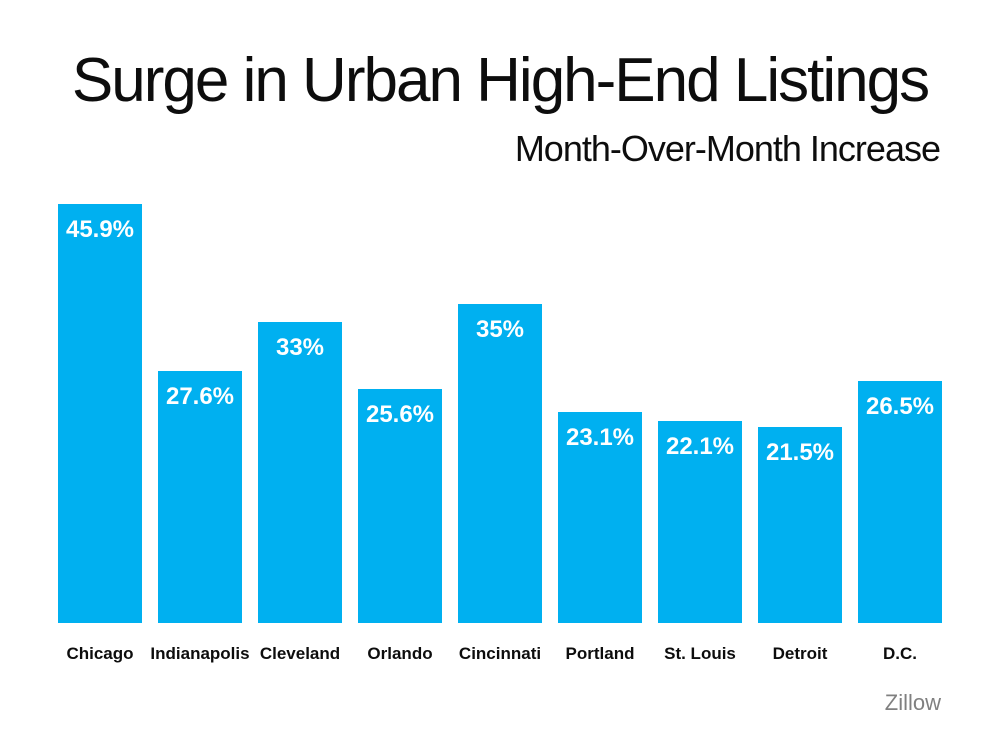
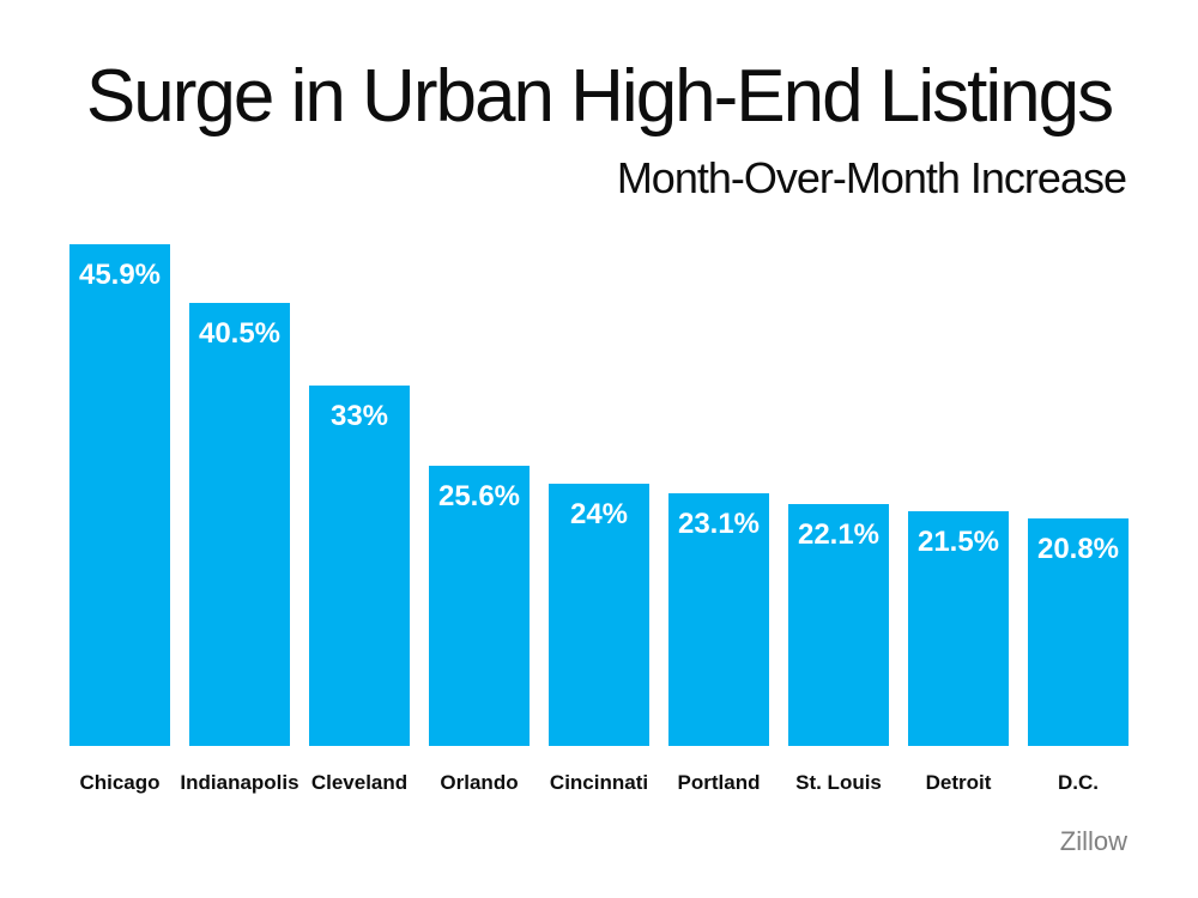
Indianapolis: 27.6% -> 40.5%
Cincinnati: 35% -> 24%
D.C.: 26.5% -> 20.8%
